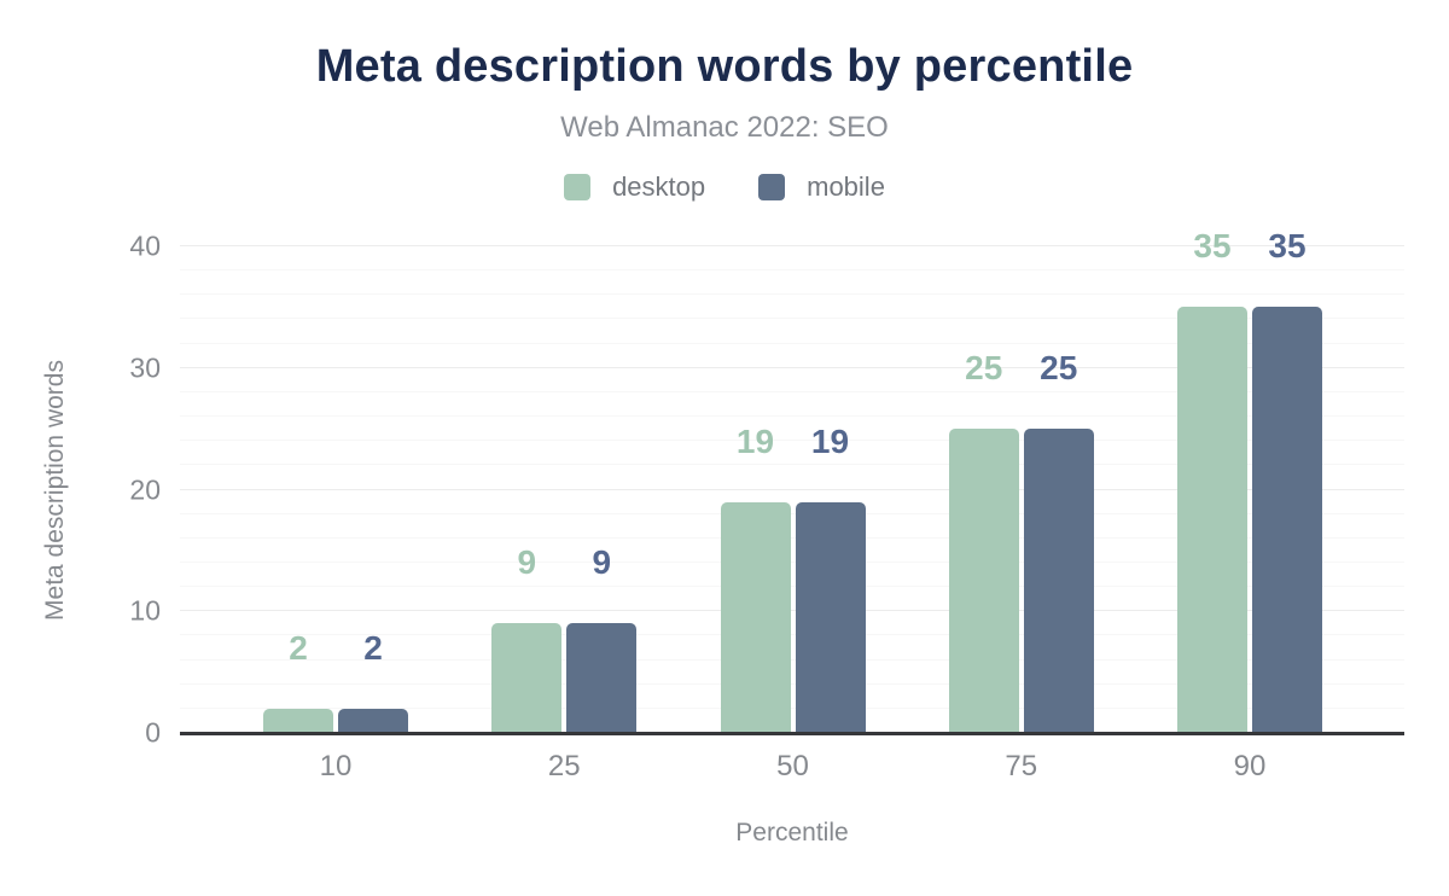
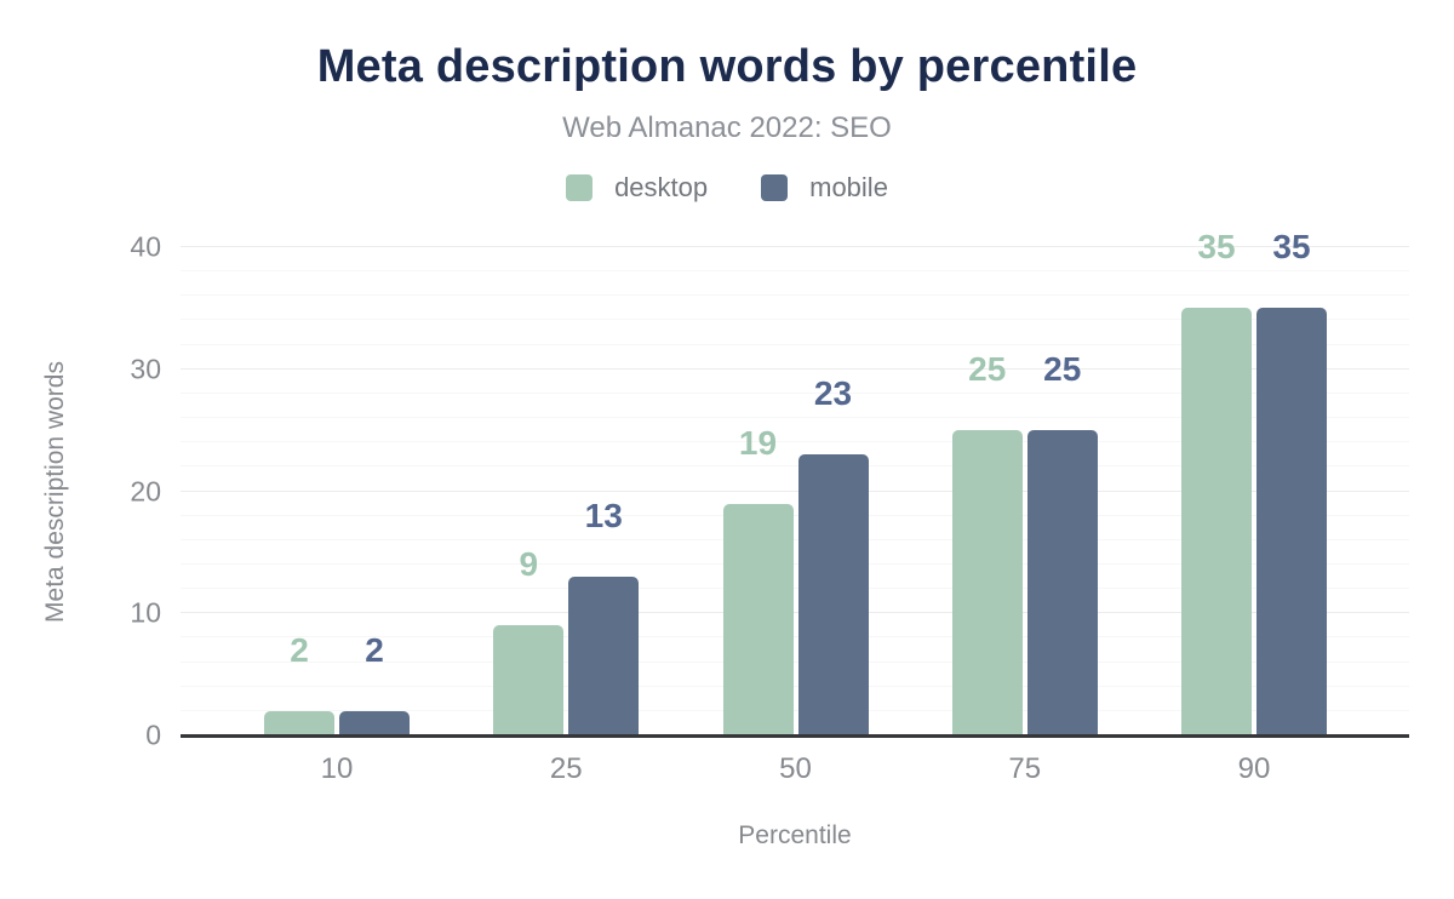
mobile/25: 9 -> 13
mobile/50: 19 -> 23
